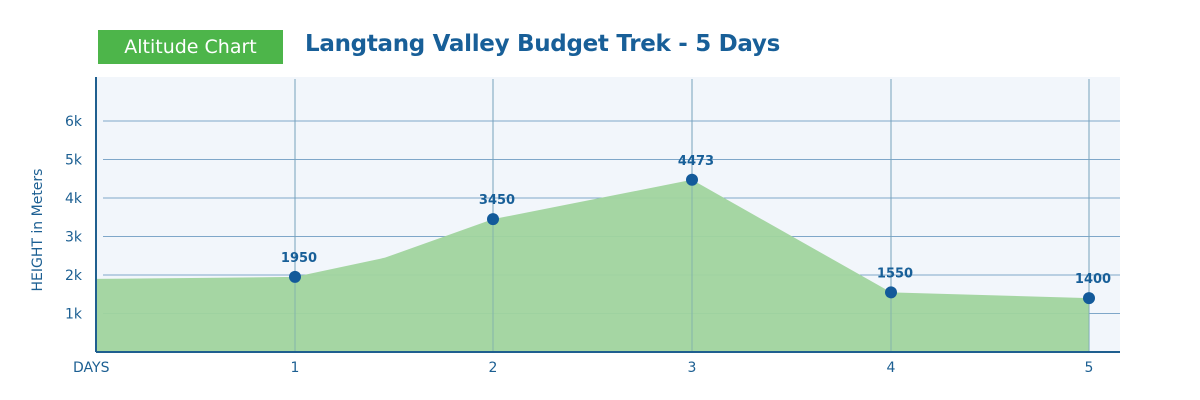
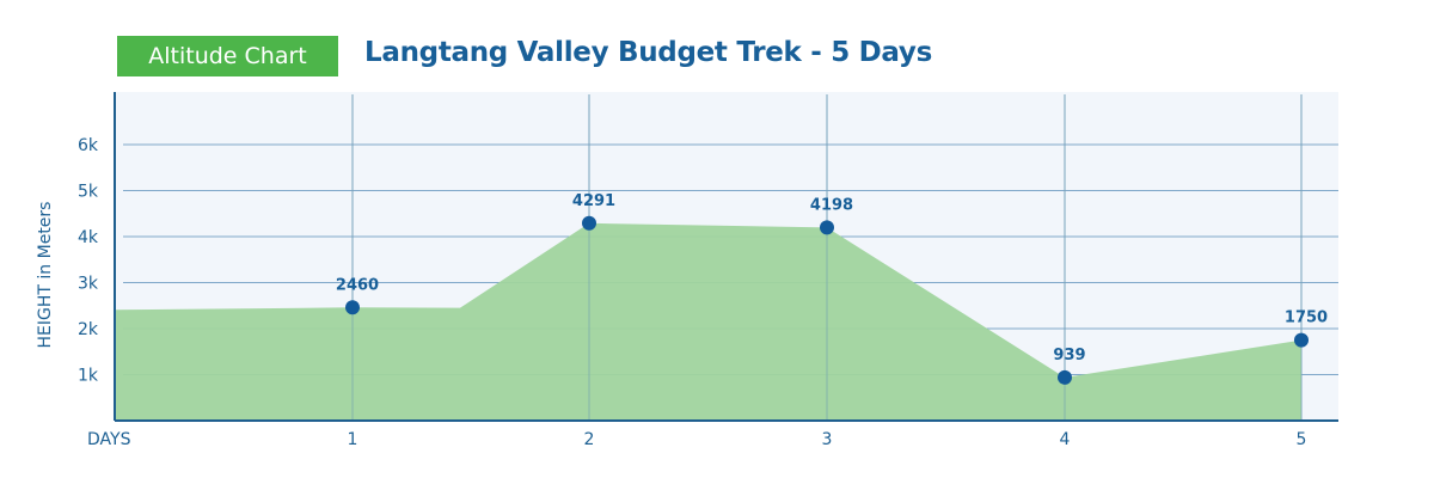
1: 1950 -> 2460
2: 3450 -> 4291
3: 4473 -> 4198
4: 1550 -> 939
5: 1400 -> 1750
